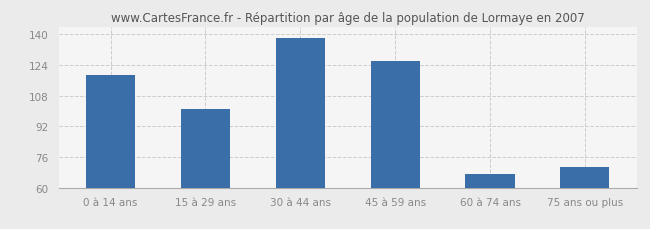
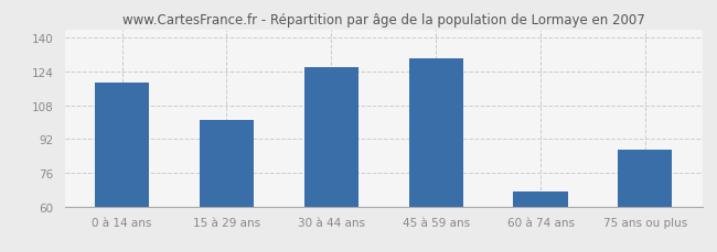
30 à 44 ans: 138 -> 126
45 à 59 ans: 126 -> 130
75 ans ou plus: 71 -> 87
